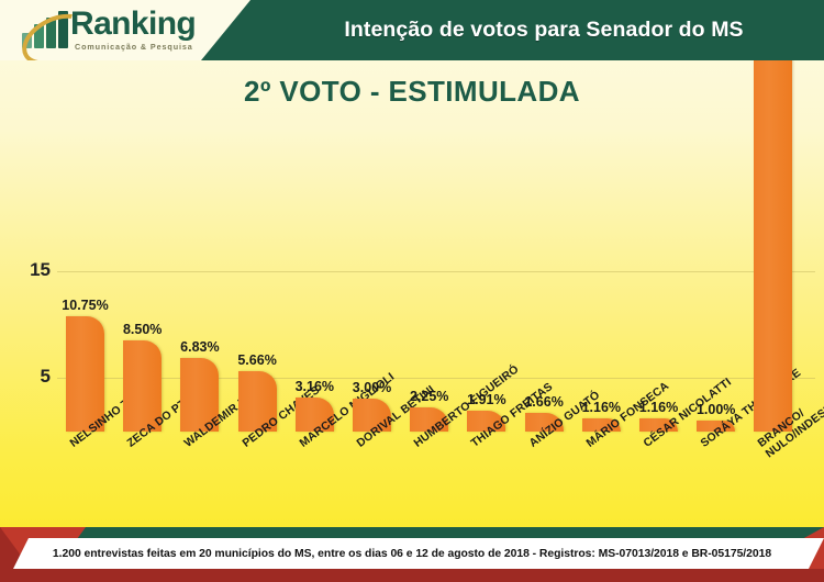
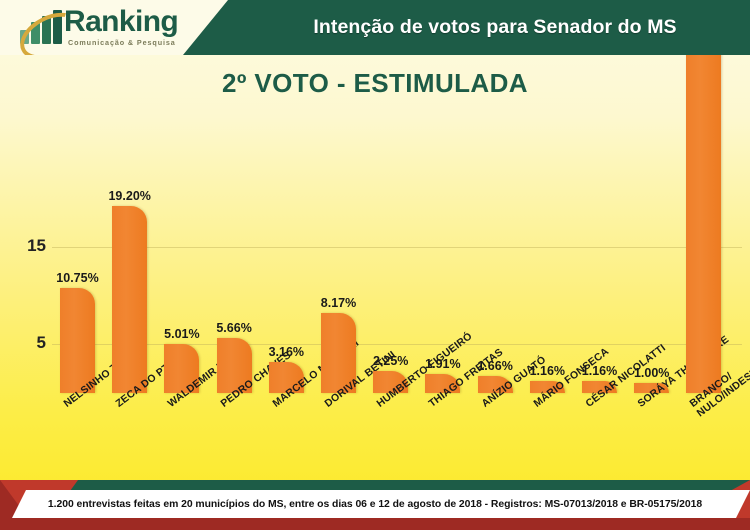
ZECA DO PT: 8.50% -> 19.20%
WALDEMIR MOKA: 6.83% -> 5.01%
DORIVAL BETINI: 3.00% -> 8.17%
